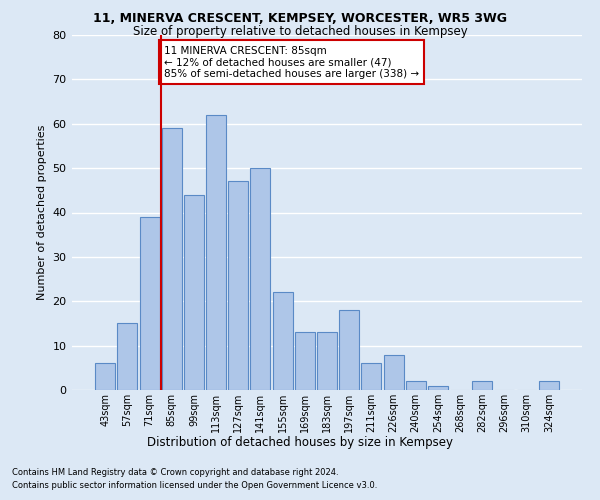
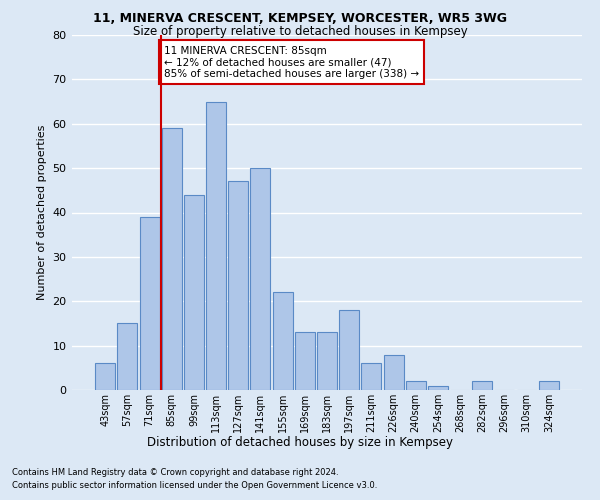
113sqm: 62 -> 65
